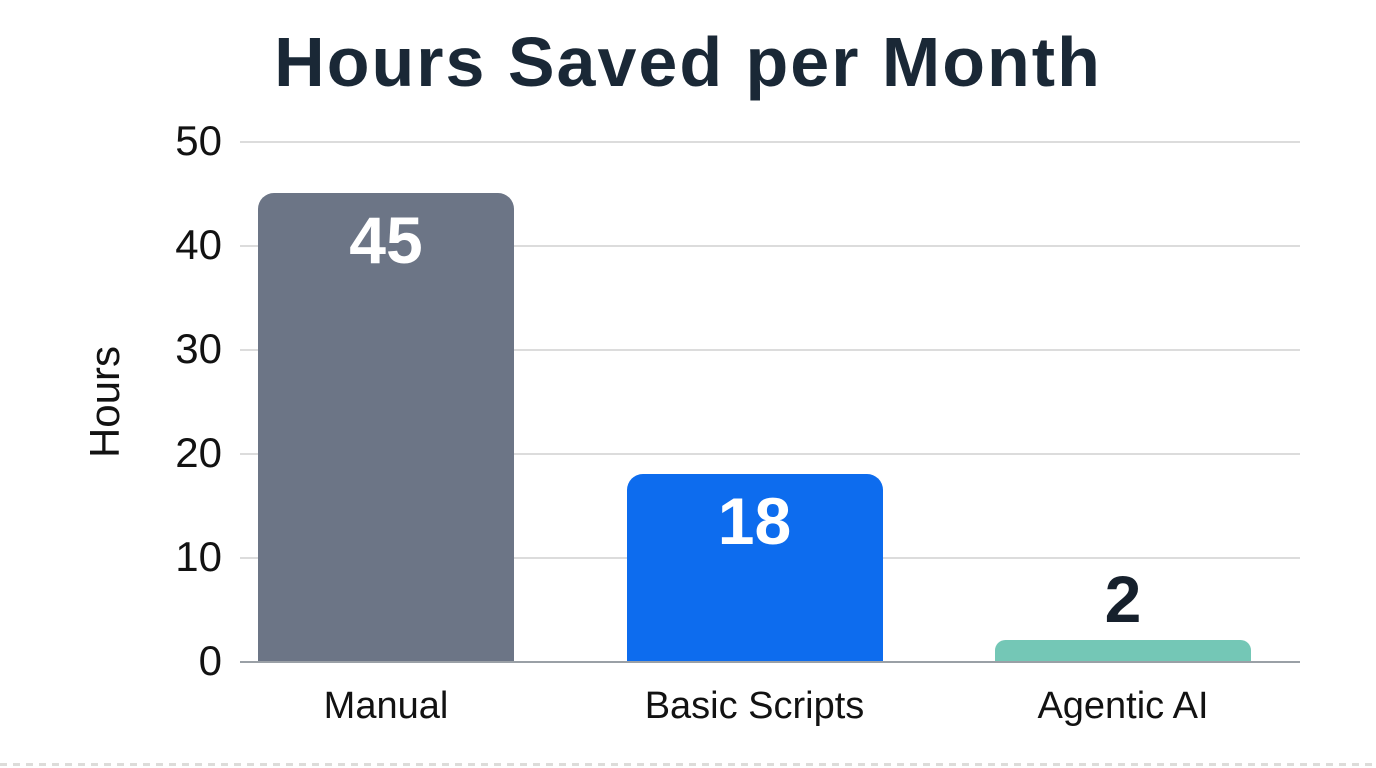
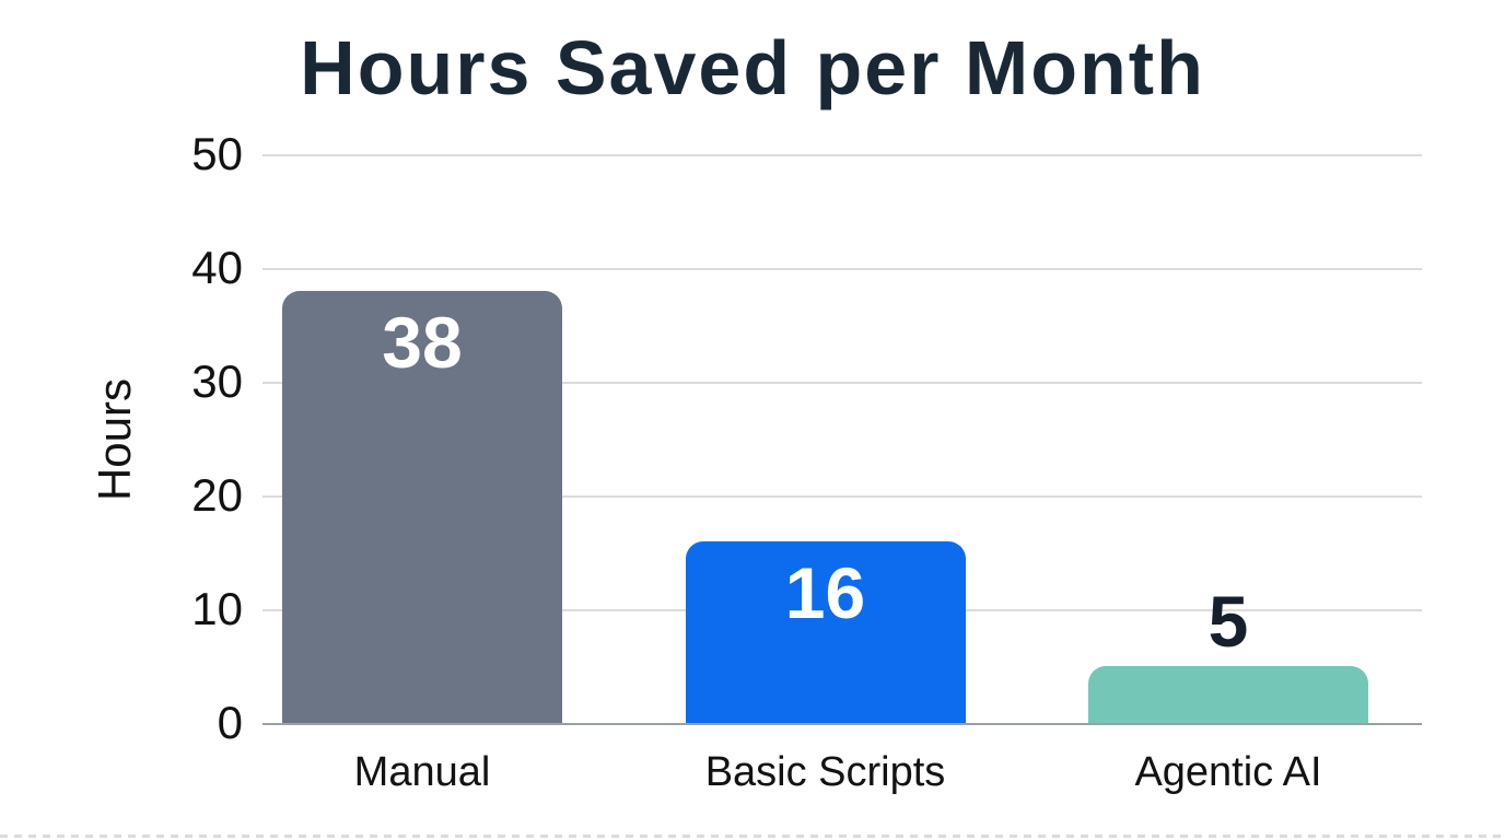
Manual: 45 -> 38
Basic Scripts: 18 -> 16
Agentic AI: 2 -> 5
